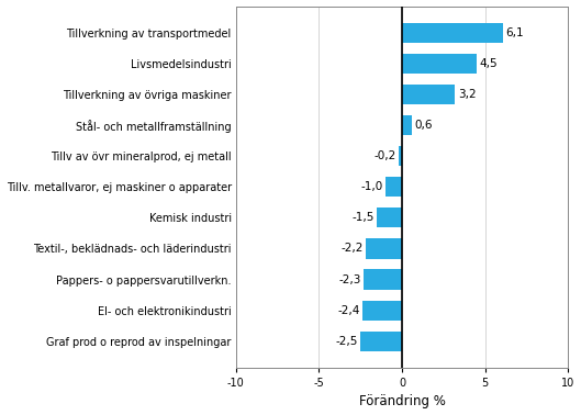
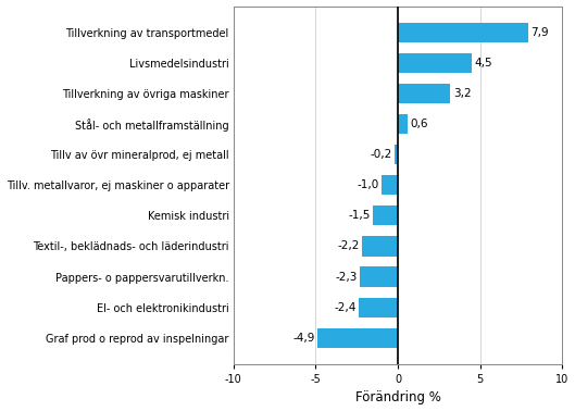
Tillverkning av transportmedel: 6,1 -> 7,9
Graf prod o reprod av inspelningar: -2,5 -> -4,9
